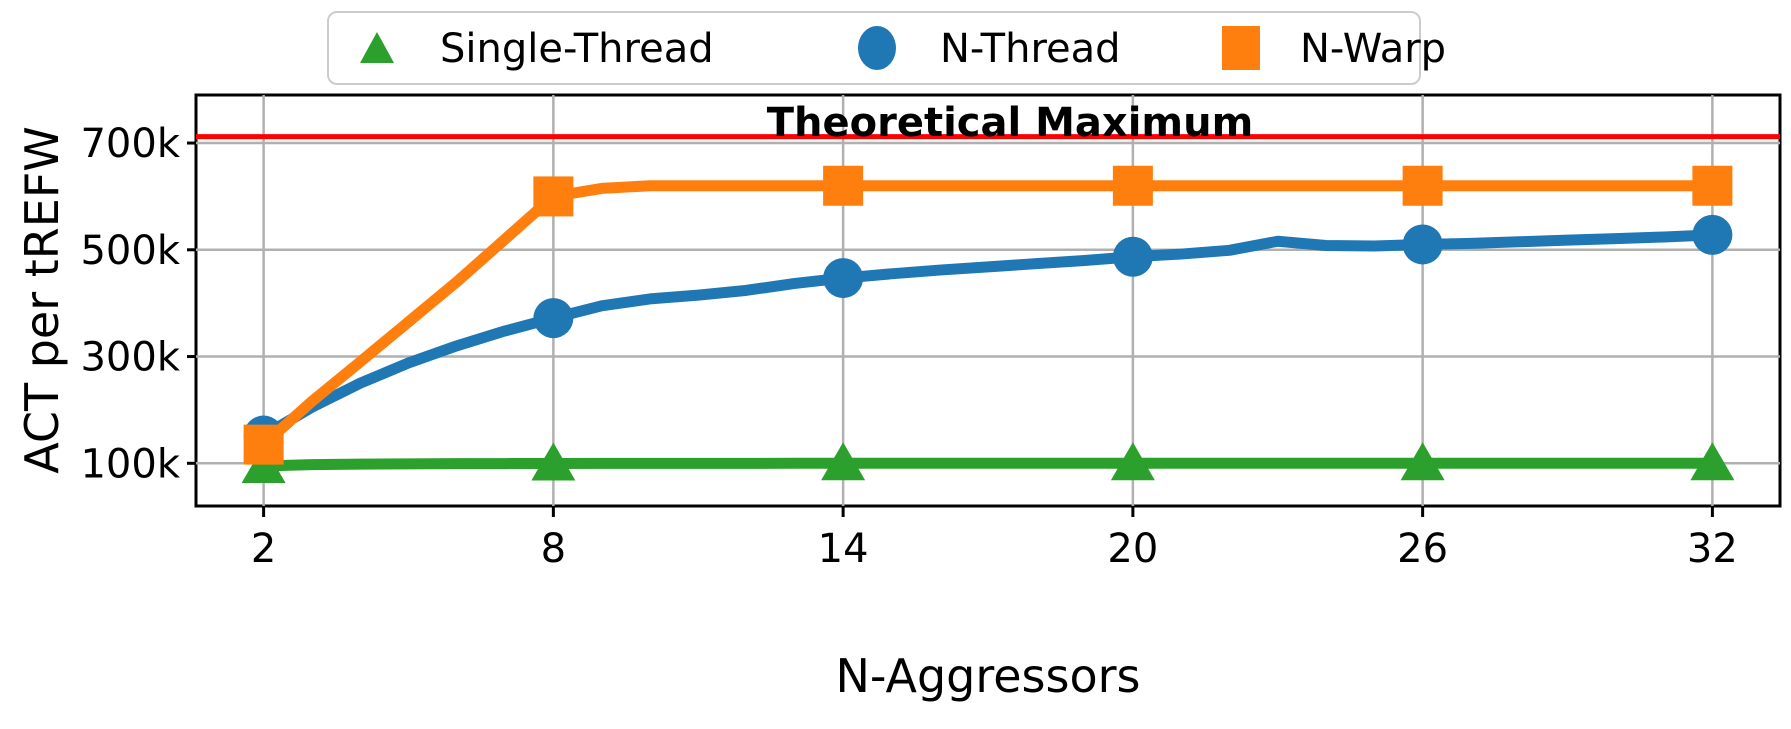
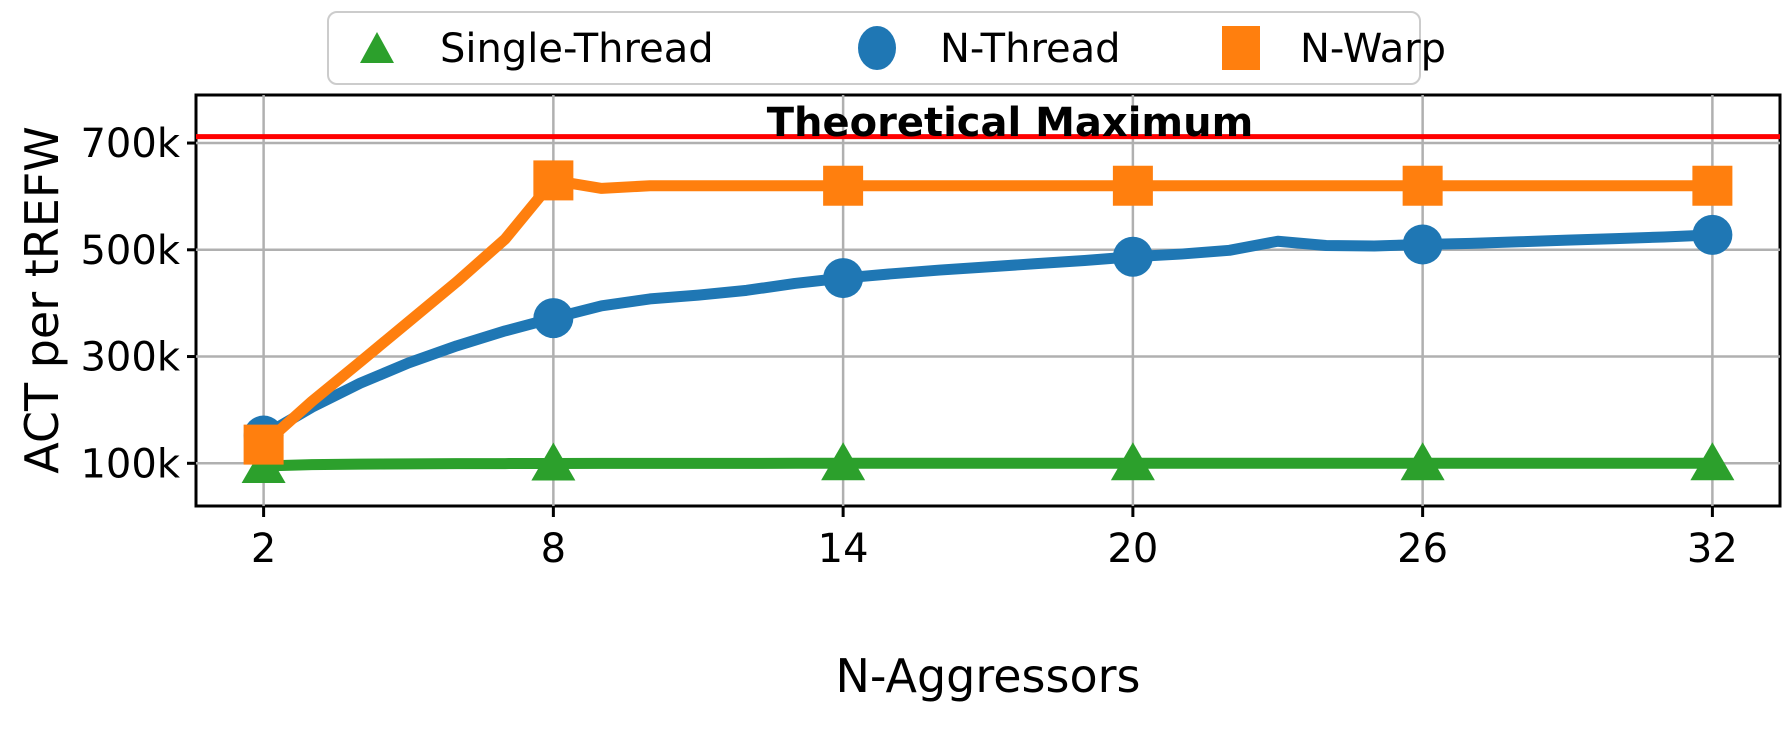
N-Warp/8: 600k -> 630k
